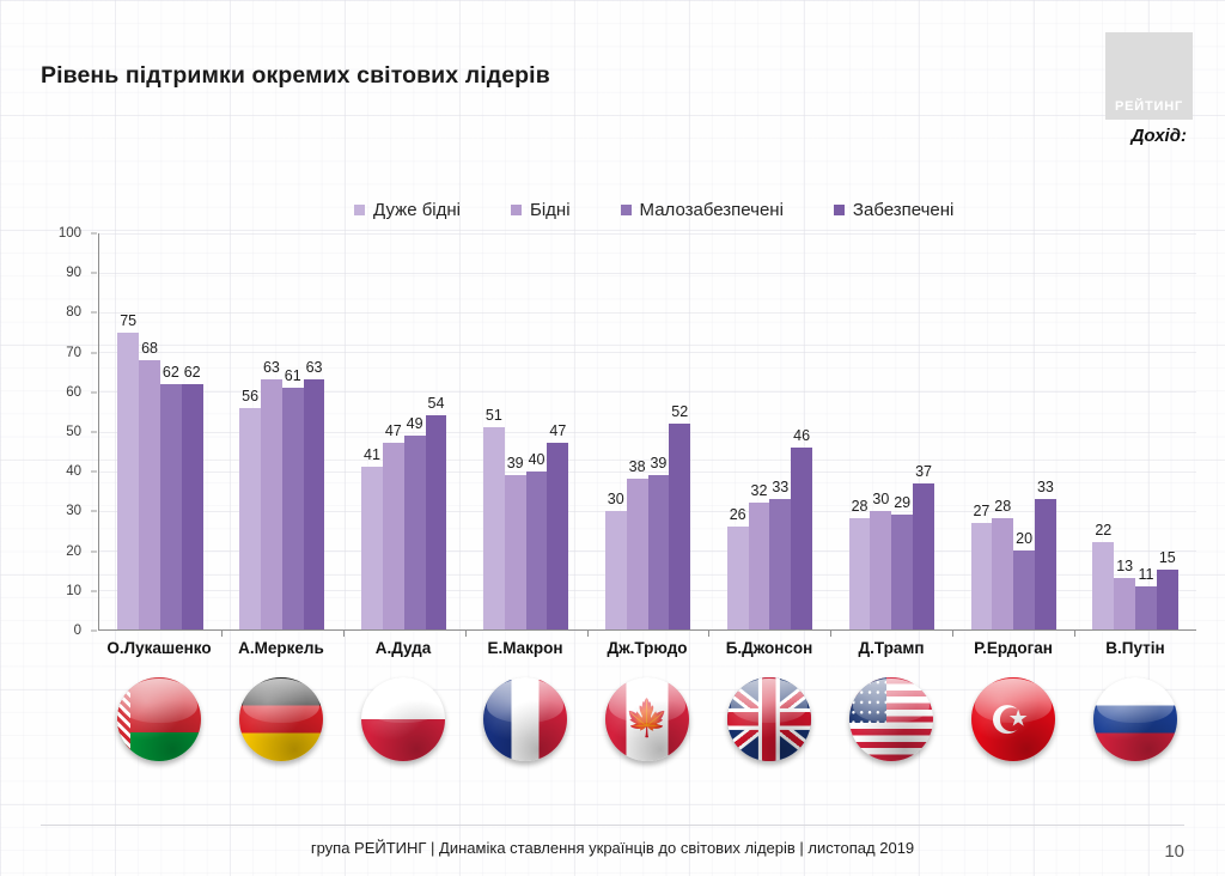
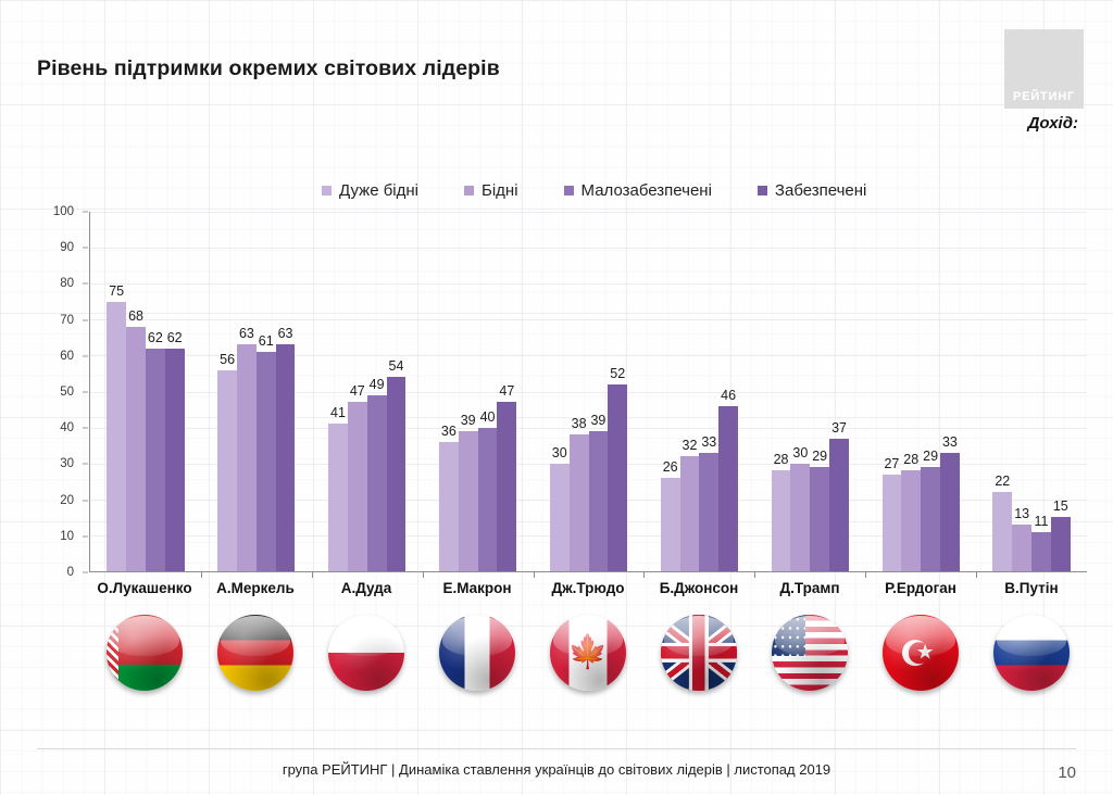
Дуже бідні/Е.Макрон: 51 -> 36
Малозабезпечені/Р.Ердоган: 20 -> 29
